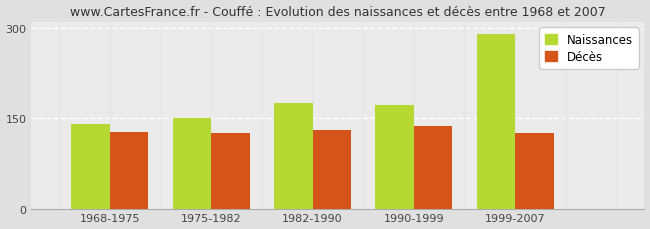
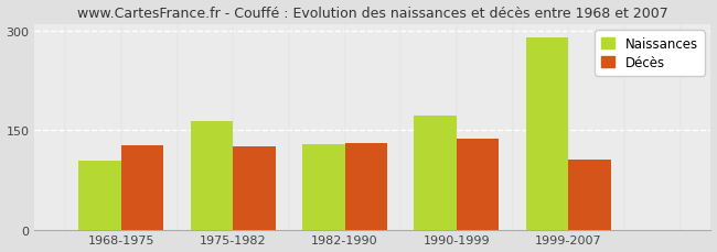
Naissances/1968-1975: 140 -> 104
Naissances/1975-1982: 150 -> 164
Naissances/1982-1990: 175 -> 128
Décès/1999-2007: 125 -> 106
